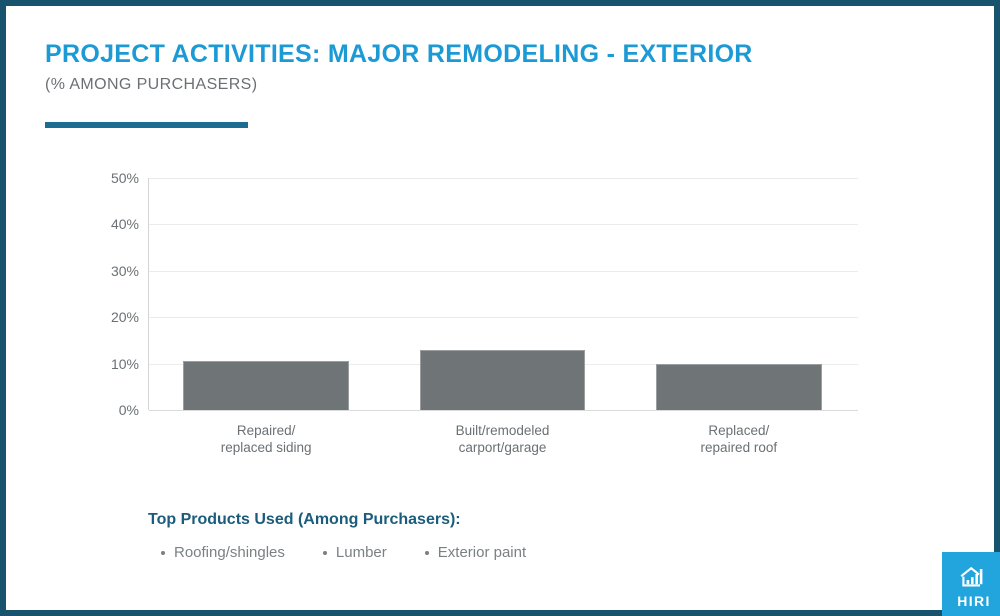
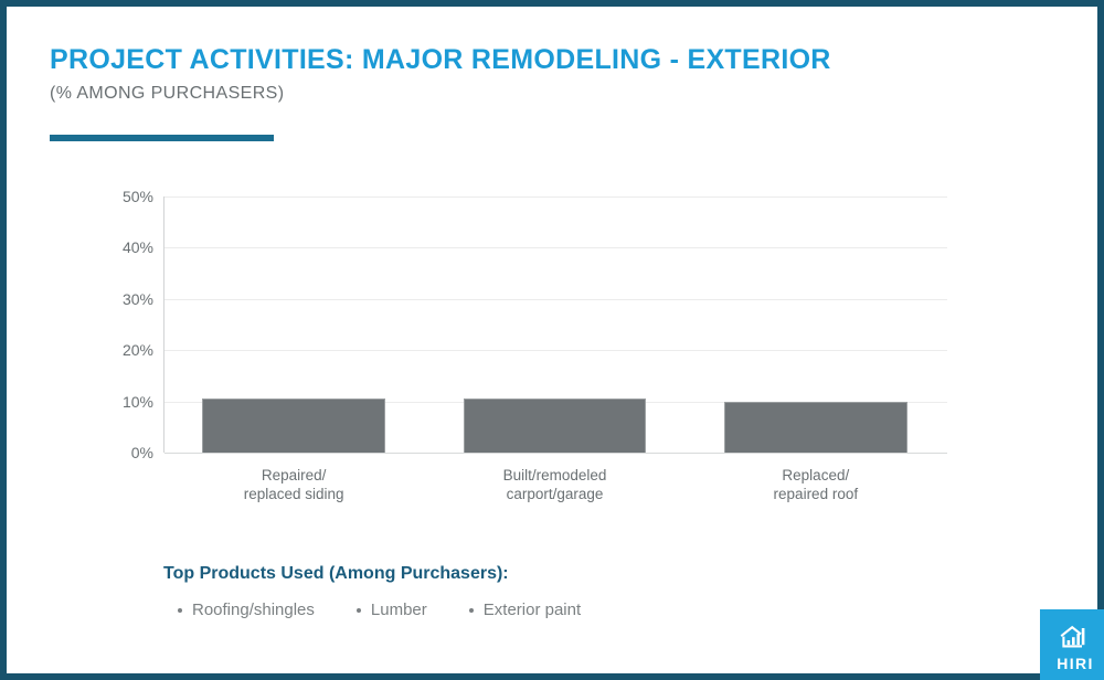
Built/remodeled carport/garage: 13% -> 10%
